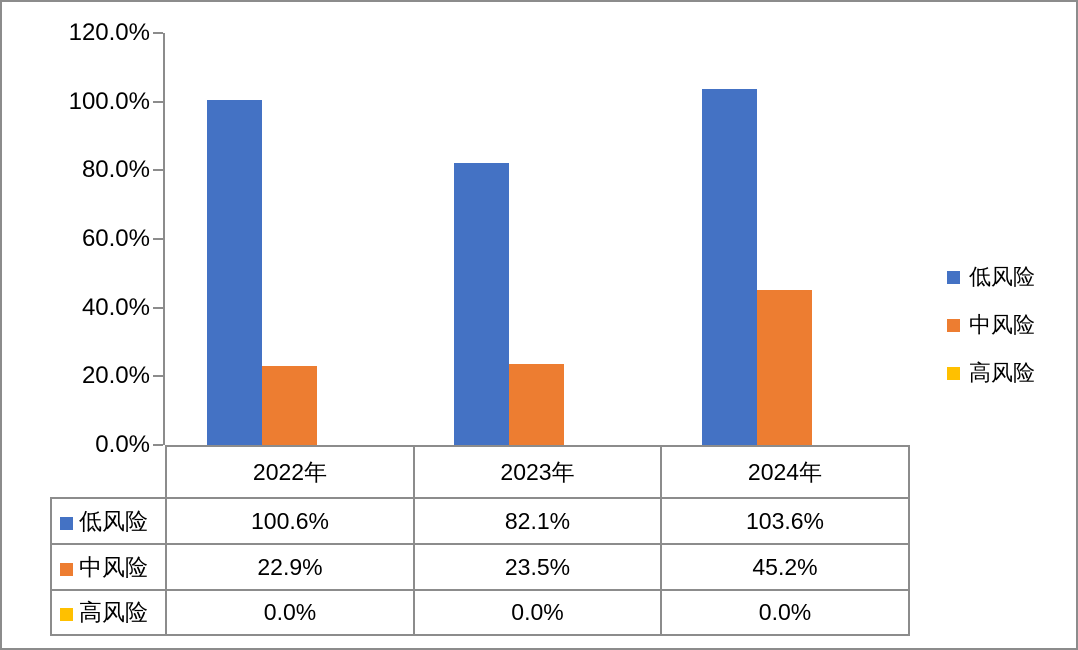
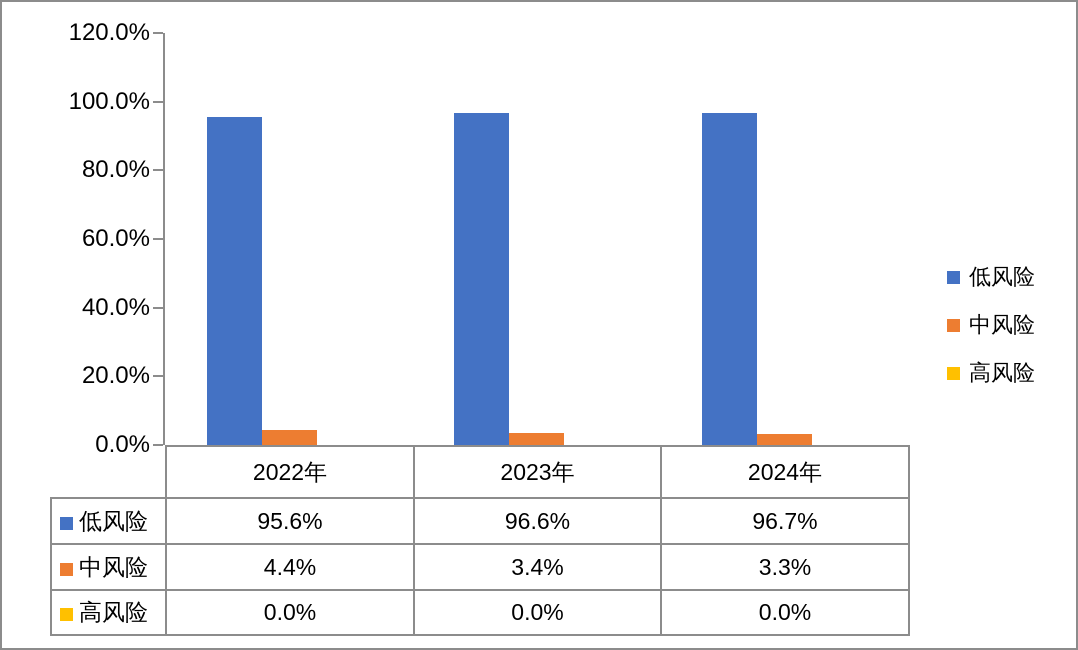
低风险/2022年: 100.6% -> 95.6%
中风险/2022年: 22.9% -> 4.4%
低风险/2023年: 82.1% -> 96.6%
中风险/2023年: 23.5% -> 3.4%
低风险/2024年: 103.6% -> 96.7%
中风险/2024年: 45.2% -> 3.3%
